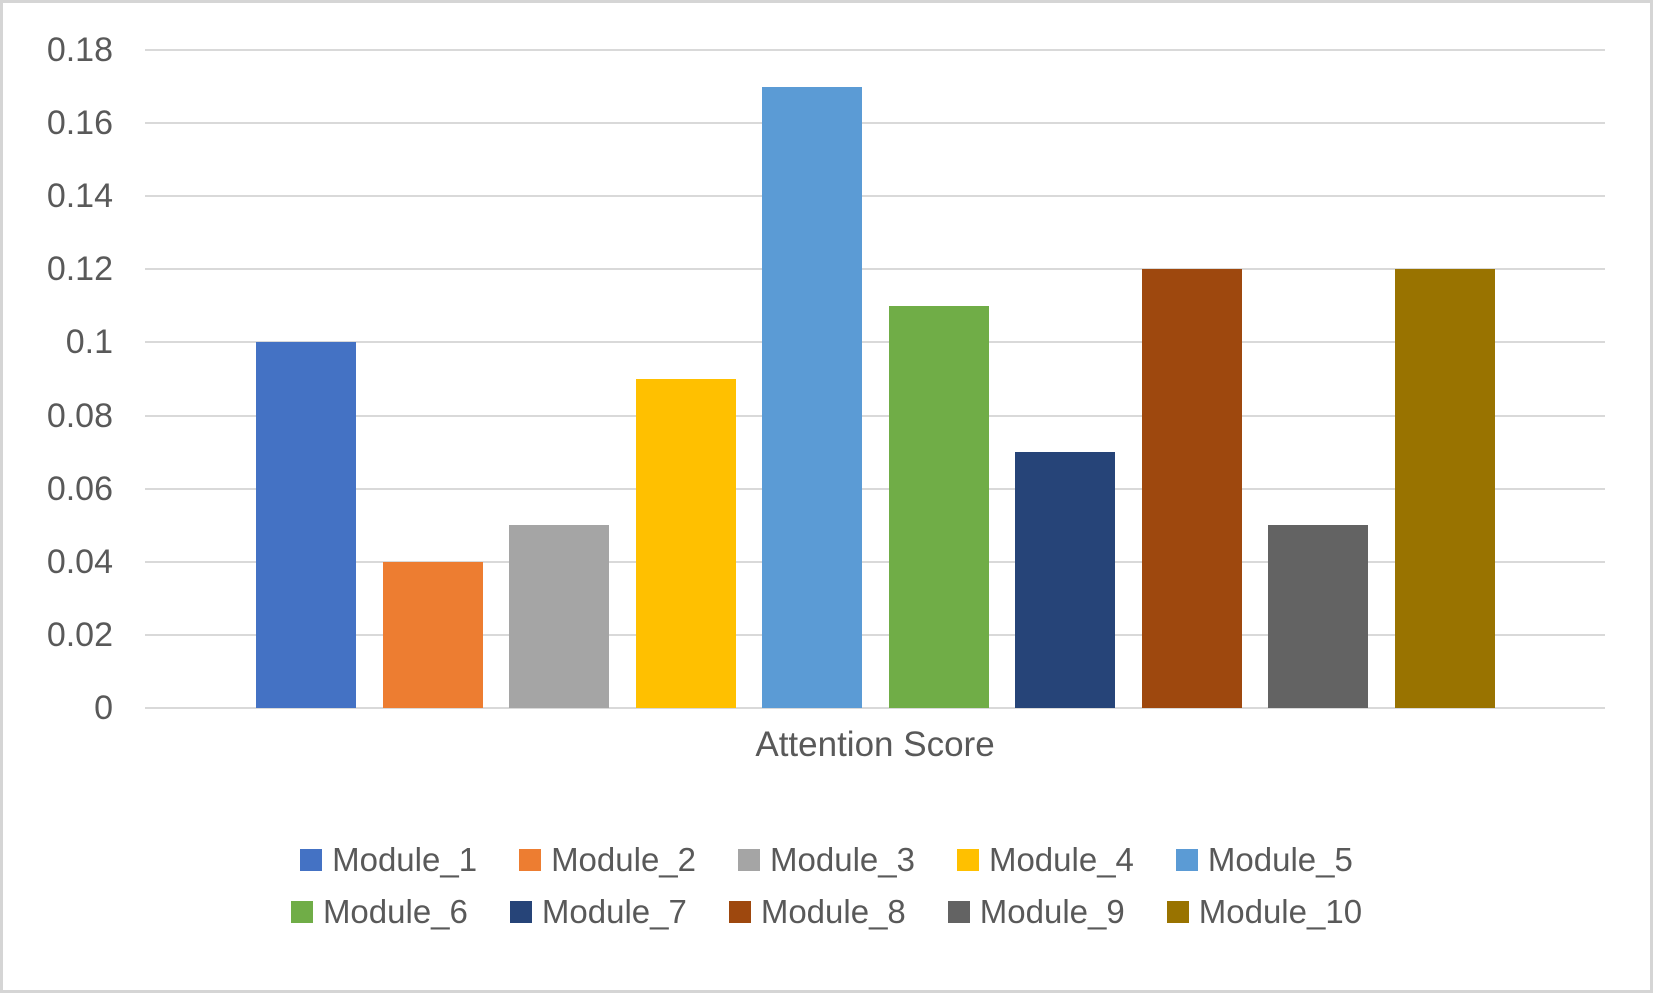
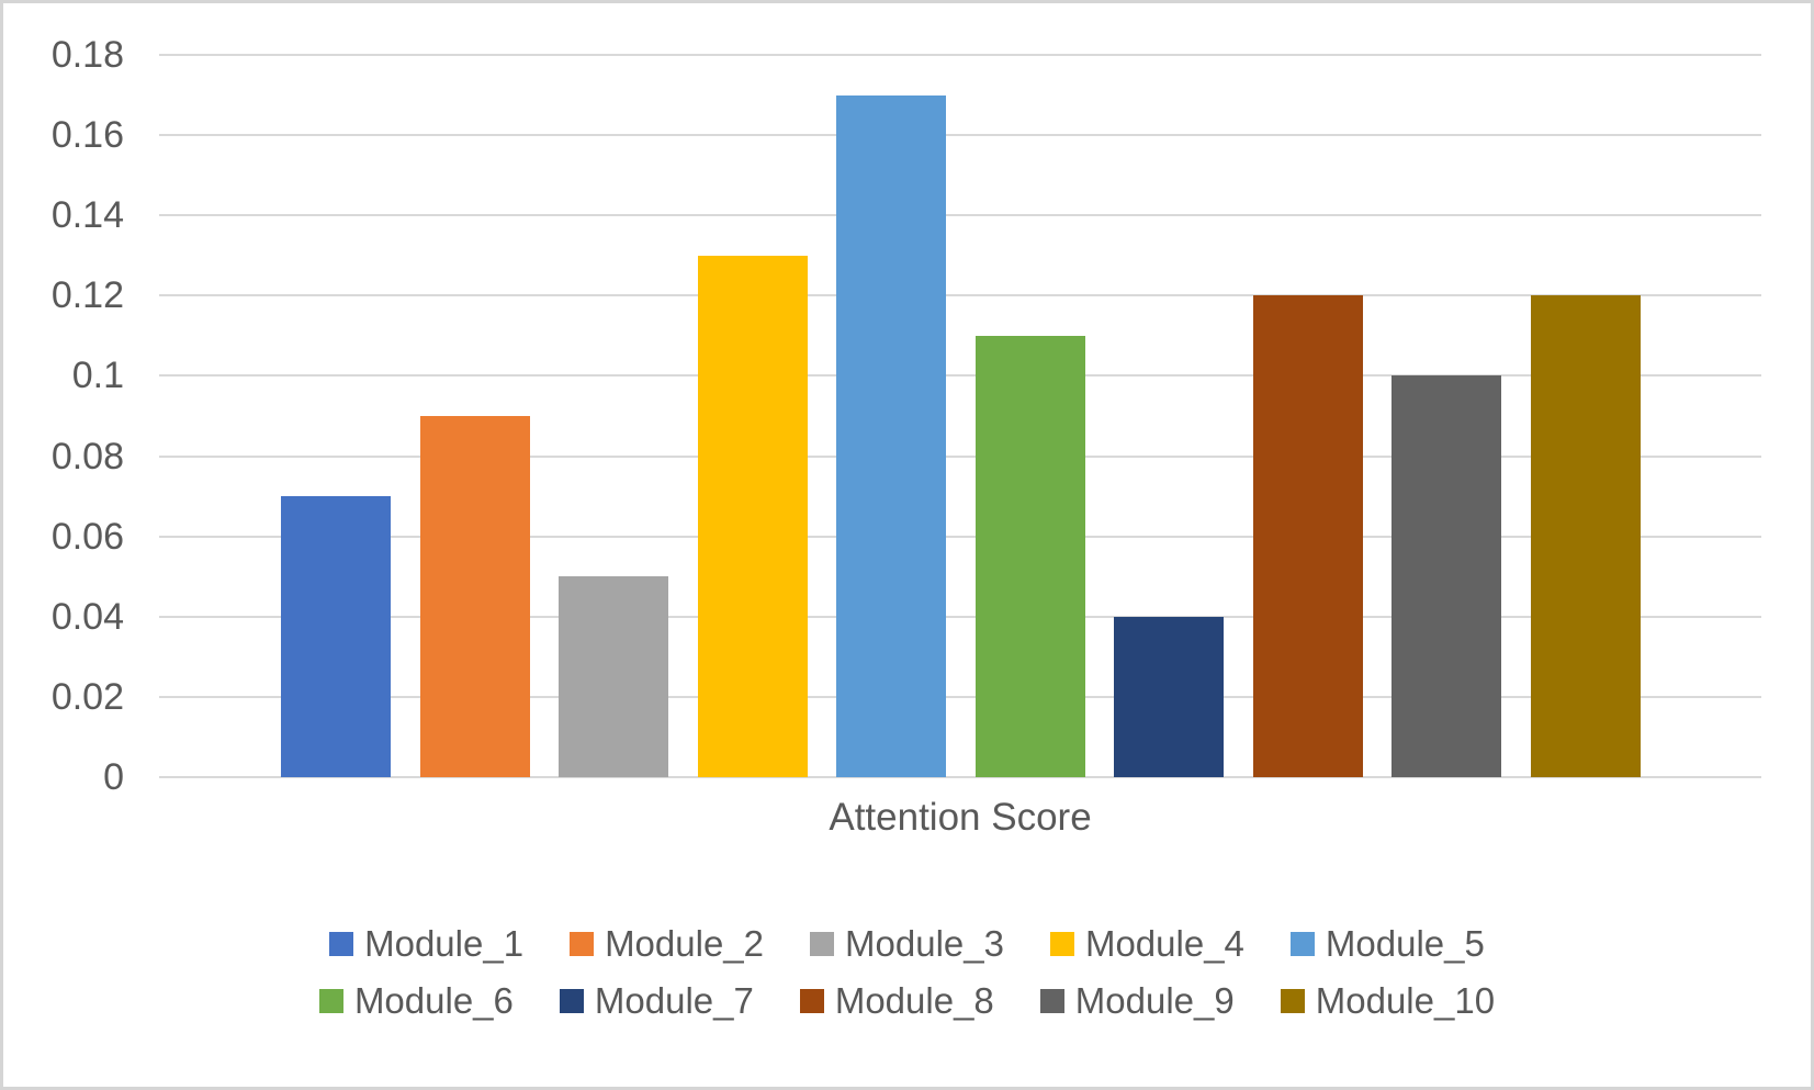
Module_1: 0.10 -> 0.07
Module_2: 0.04 -> 0.09
Module_4: 0.09 -> 0.13
Module_7: 0.07 -> 0.04
Module_9: 0.05 -> 0.10
